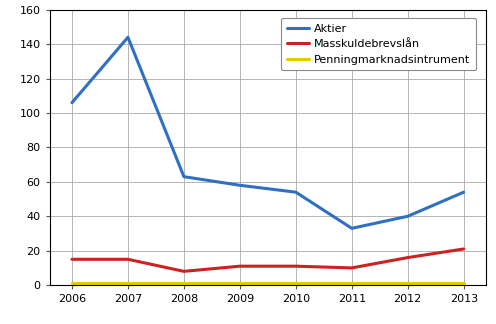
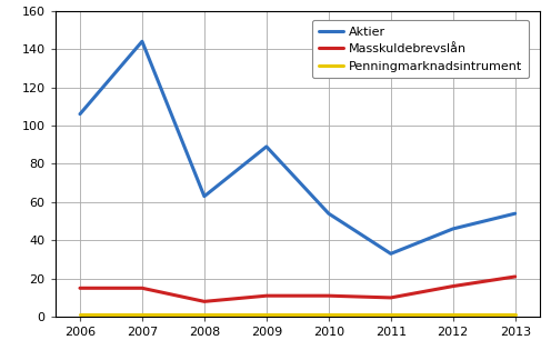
Aktier/2009: 58 -> 89
Aktier/2012: 40 -> 46
